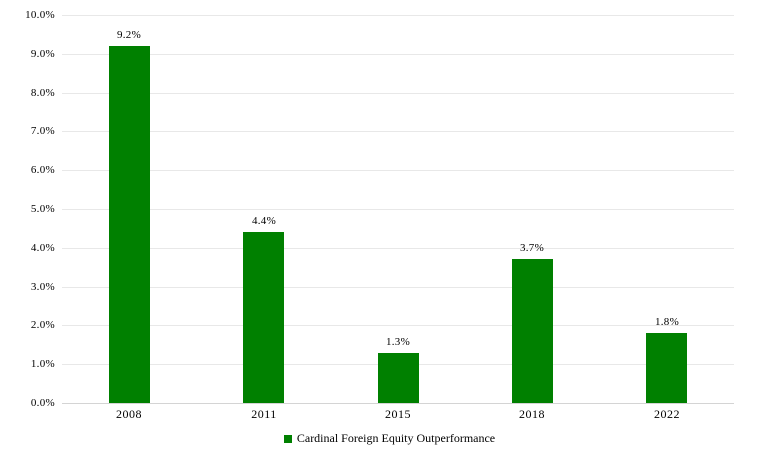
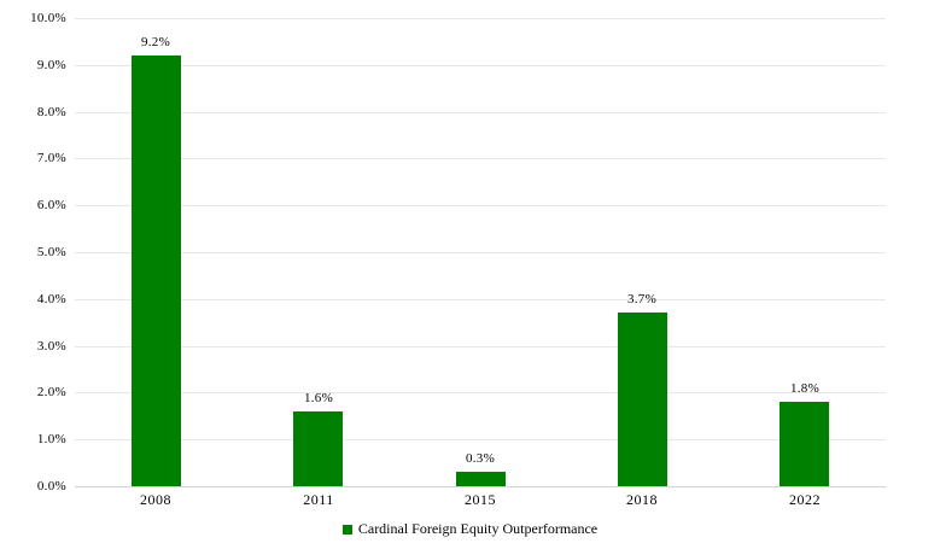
2011: 4.4% -> 1.6%
2015: 1.3% -> 0.3%
